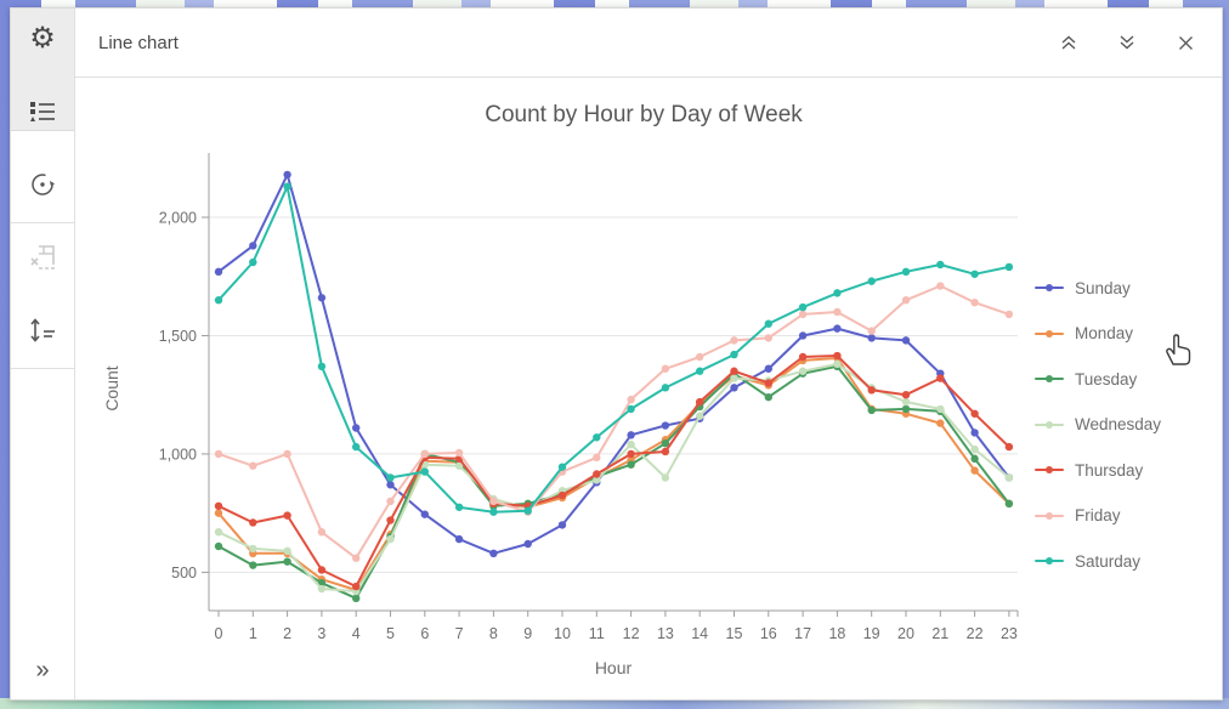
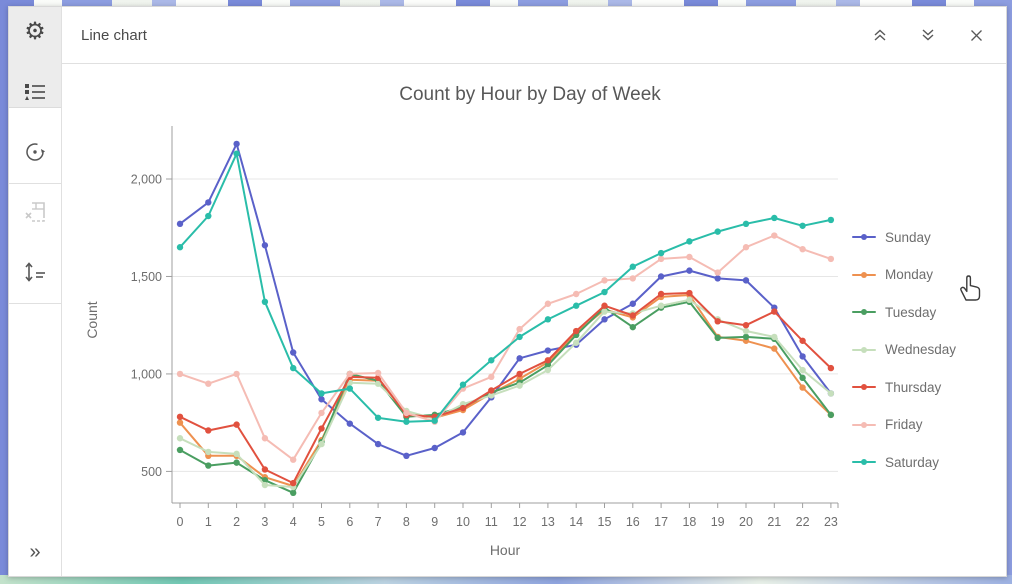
Wednesday/12: 1040 -> 940
Wednesday/13: 900 -> 1020
Thursday/13: 1010 -> 1070
